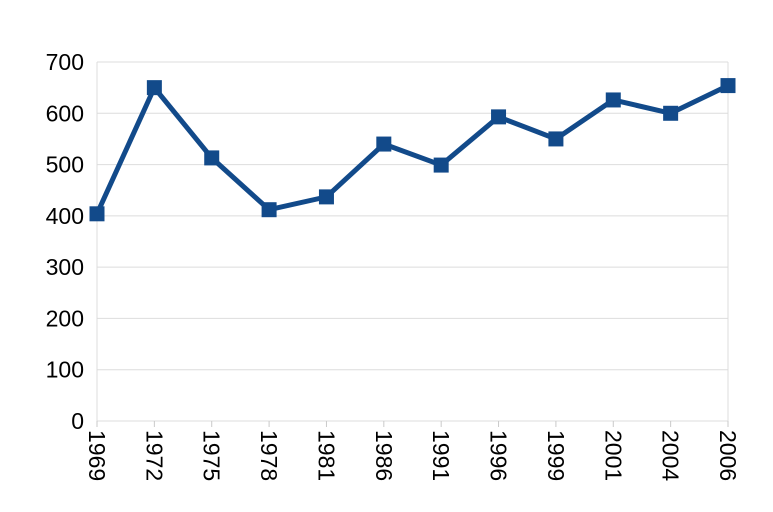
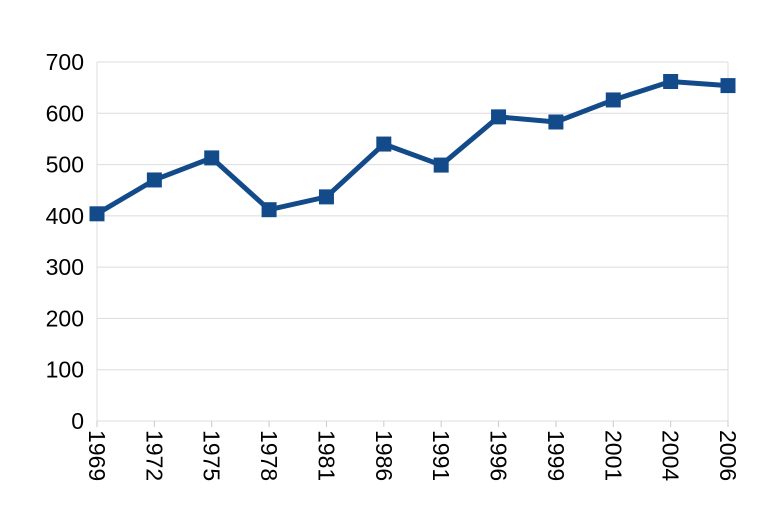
1972: 650 -> 470
1999: 550 -> 580
2004: 600 -> 660
